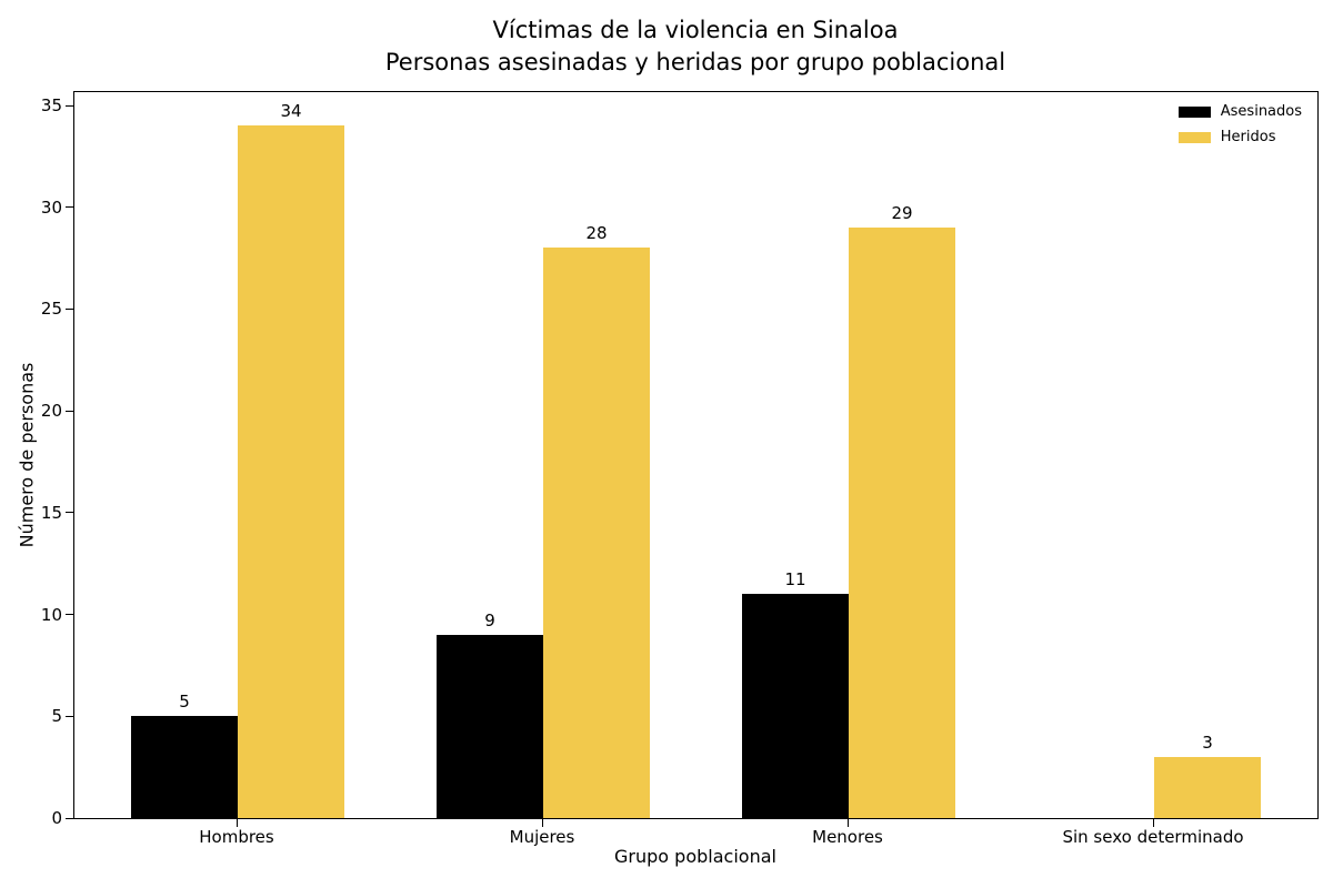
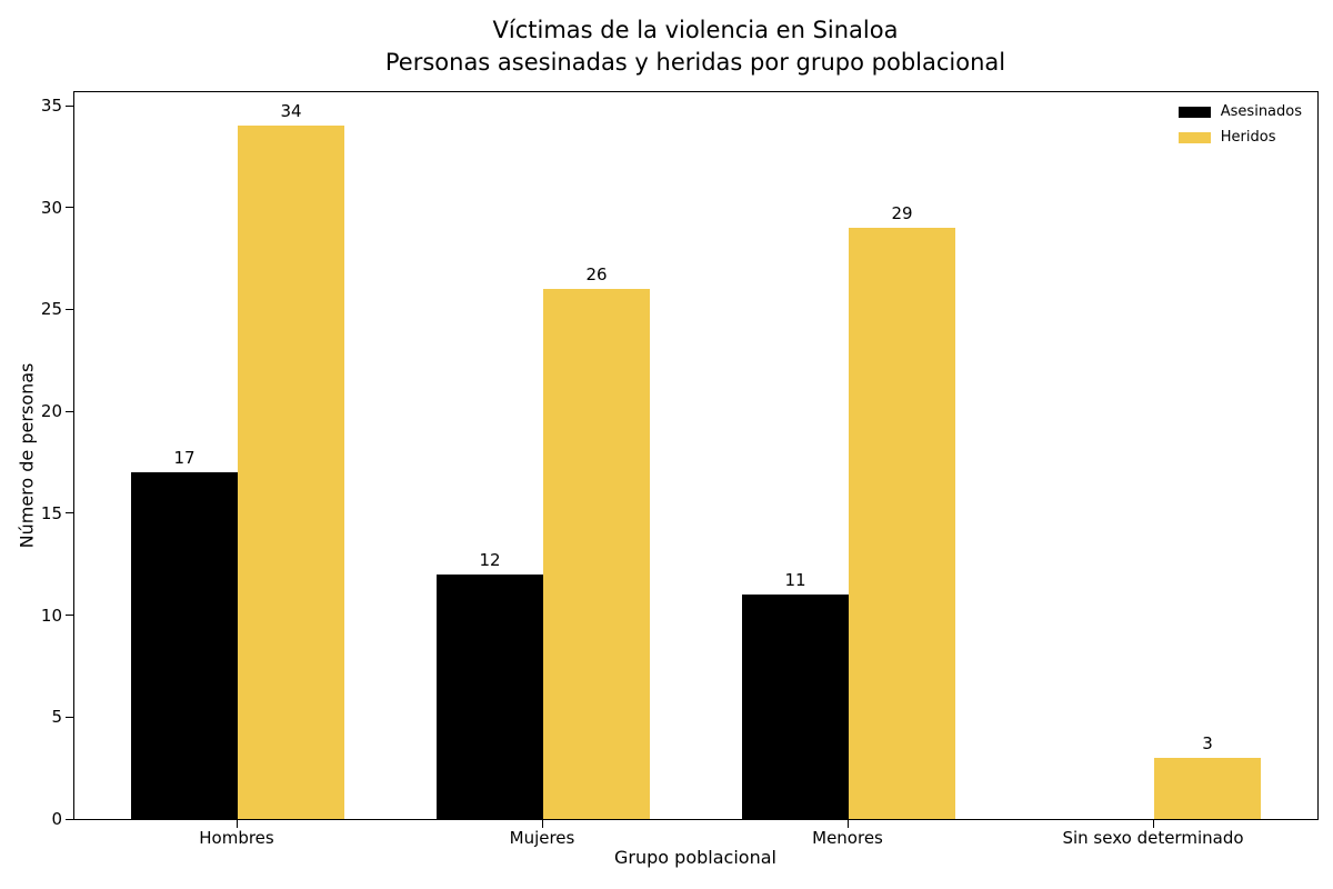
Asesinados/Hombres: 5 -> 17
Asesinados/Mujeres: 9 -> 12
Heridos/Mujeres: 28 -> 26
